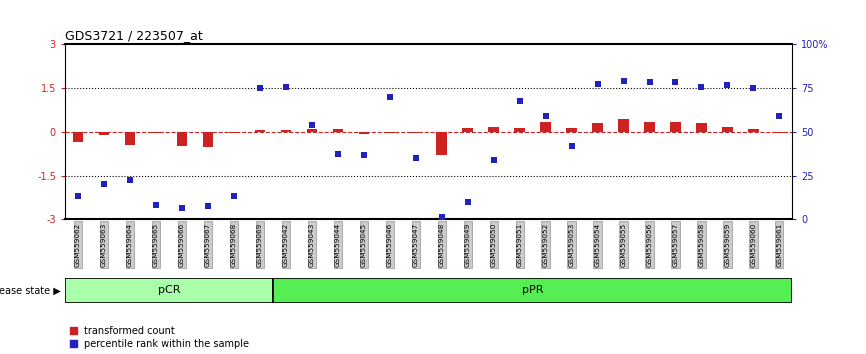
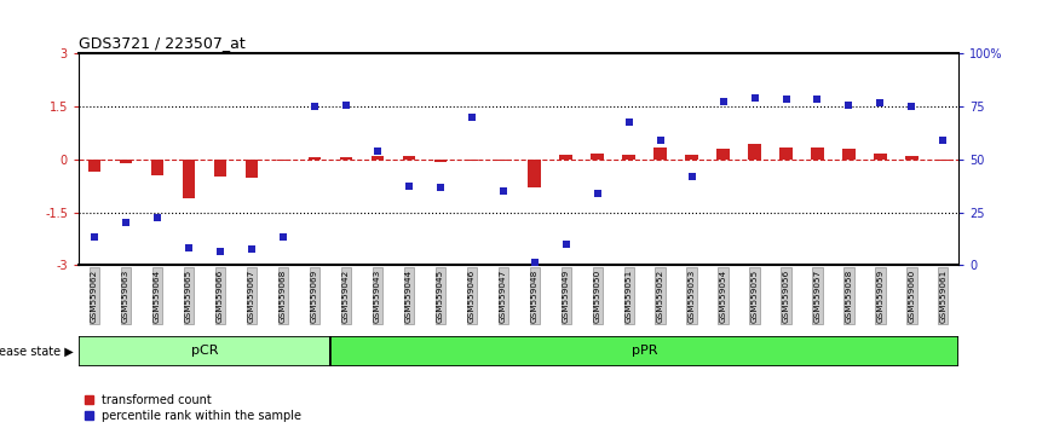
transformed count/GSM559065: -0.05 -> -1.10
